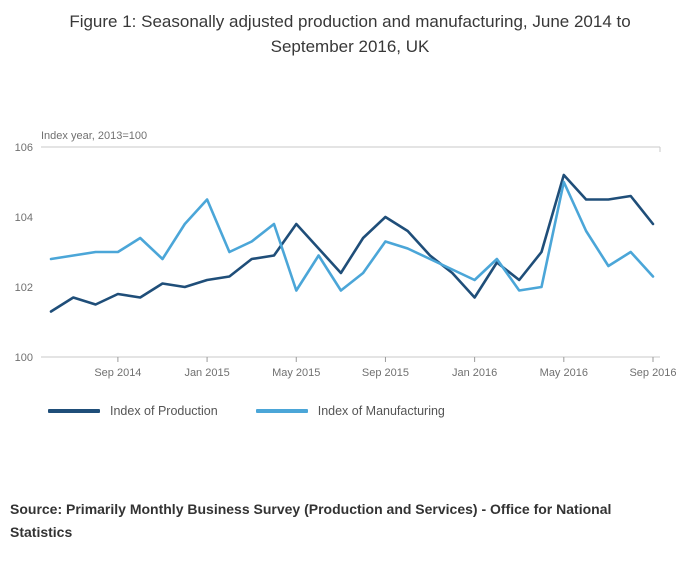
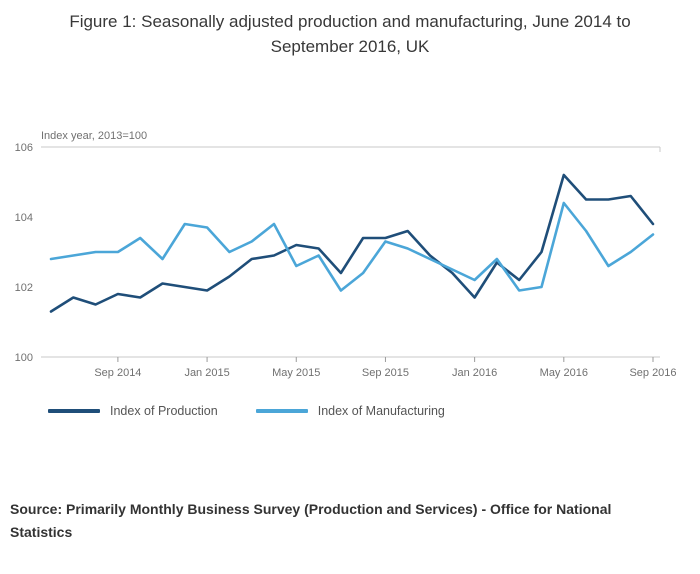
Index of Production/Jan 2015: 102.2 -> 101.9
Index of Manufacturing/Jan 2015: 104.5 -> 103.7
Index of Production/May 2015: 103.8 -> 103.2
Index of Manufacturing/May 2015: 101.9 -> 102.6
Index of Production/Sep 2015: 104.0 -> 103.4
Index of Manufacturing/May 2016: 105.0 -> 104.4
Index of Manufacturing/Sep 2016: 102.3 -> 103.5
